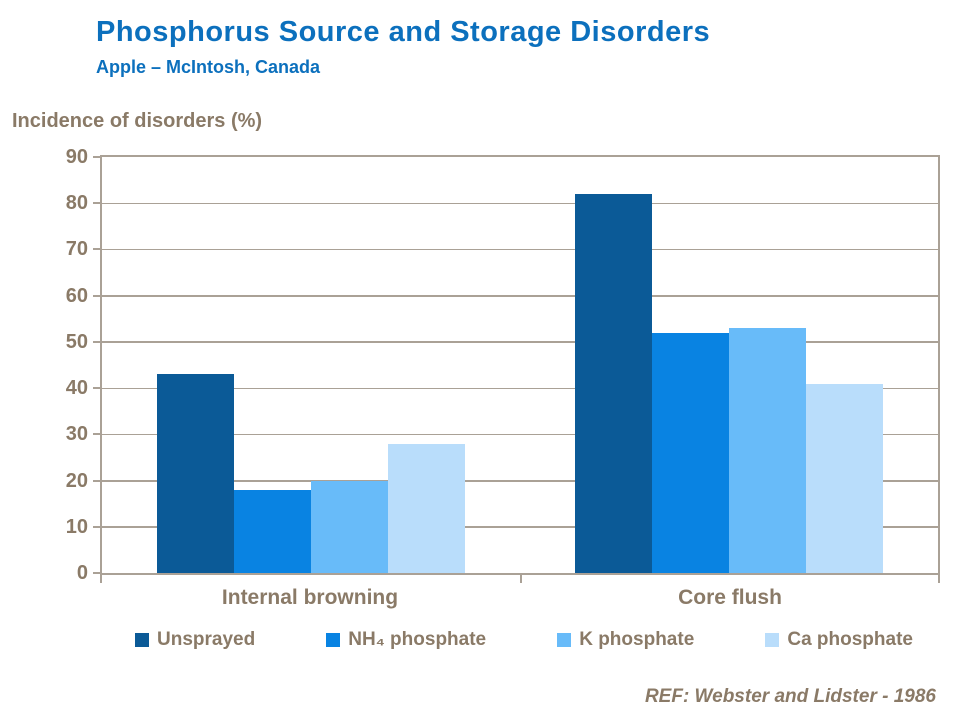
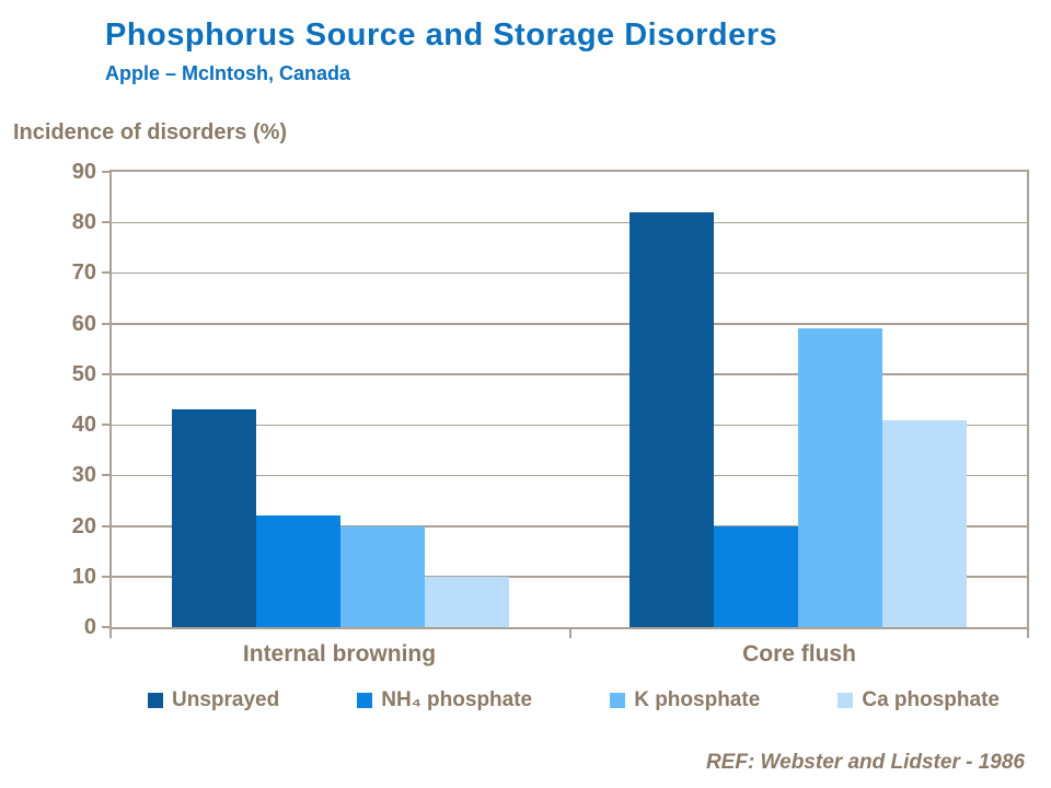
NH₄ phosphate/Internal browning: 18 -> 22
Ca phosphate/Internal browning: 28 -> 10
NH₄ phosphate/Core flush: 52 -> 20
K phosphate/Core flush: 53 -> 59
